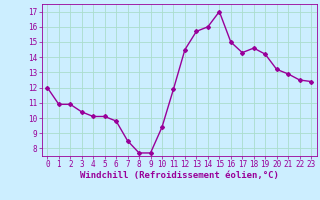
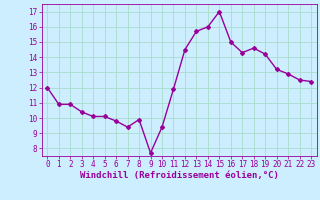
7: 8.5 -> 9.4
8: 7.7 -> 9.9
